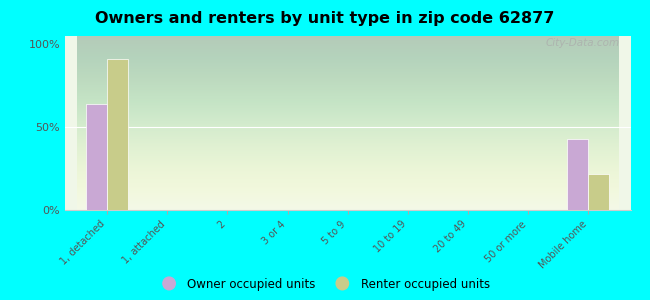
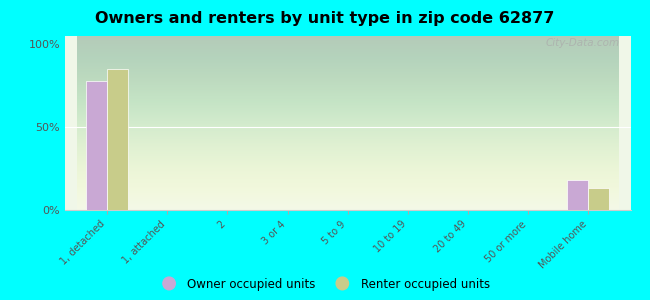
Owner occupied units/1, detached: 64% -> 78%
Renter occupied units/1, detached: 91% -> 85%
Owner occupied units/Mobile home: 43% -> 18%
Renter occupied units/Mobile home: 22% -> 13%
